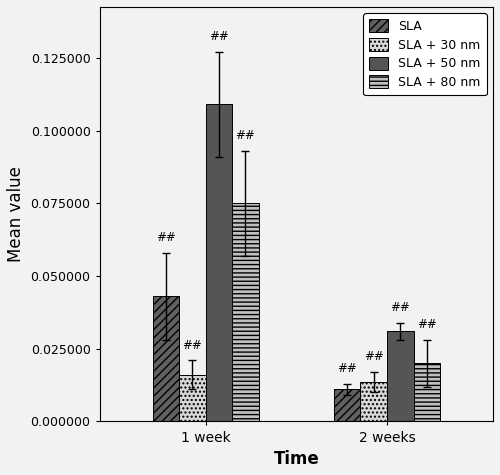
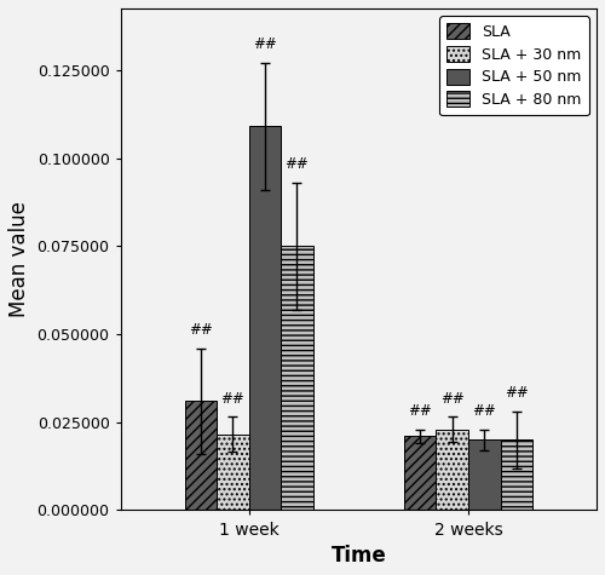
SLA/1 week: 0.043 -> 0.031
SLA + 30 nm/1 week: 0.0160 -> 0.0215
SLA/2 weeks: 0.011 -> 0.021
SLA + 30 nm/2 weeks: 0.0135 -> 0.0230
SLA + 50 nm/2 weeks: 0.031 -> 0.020
